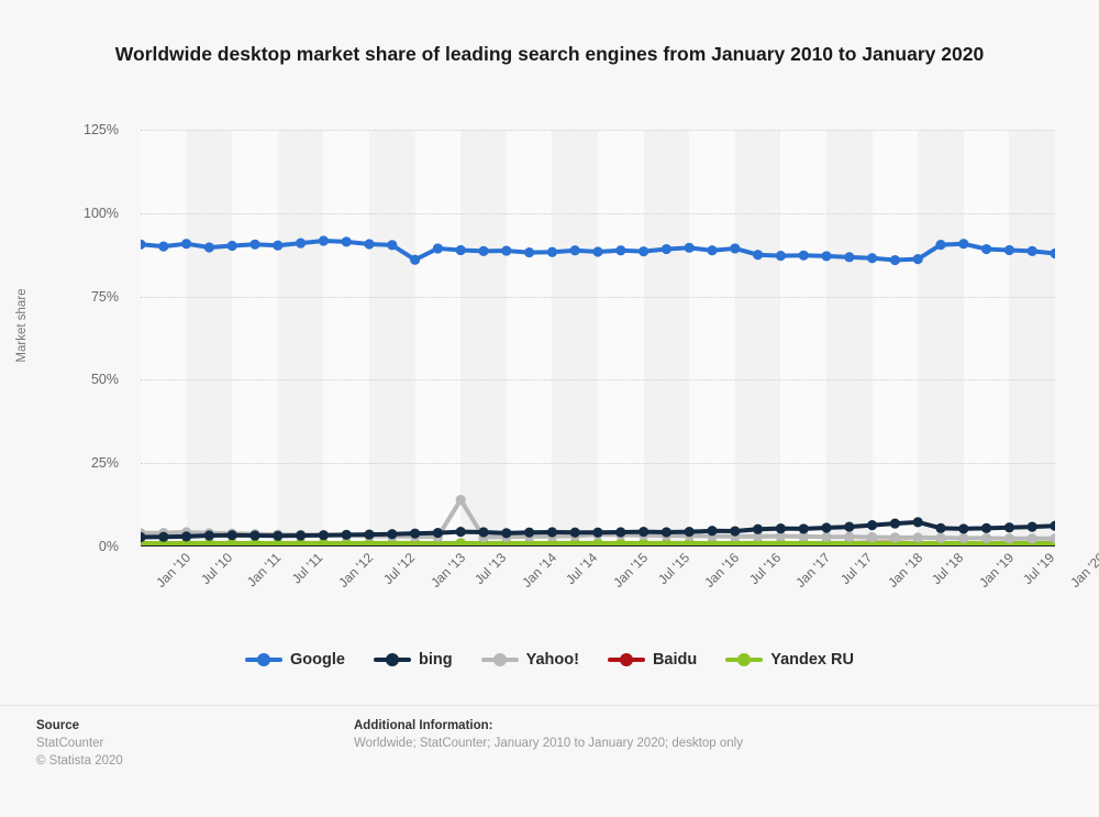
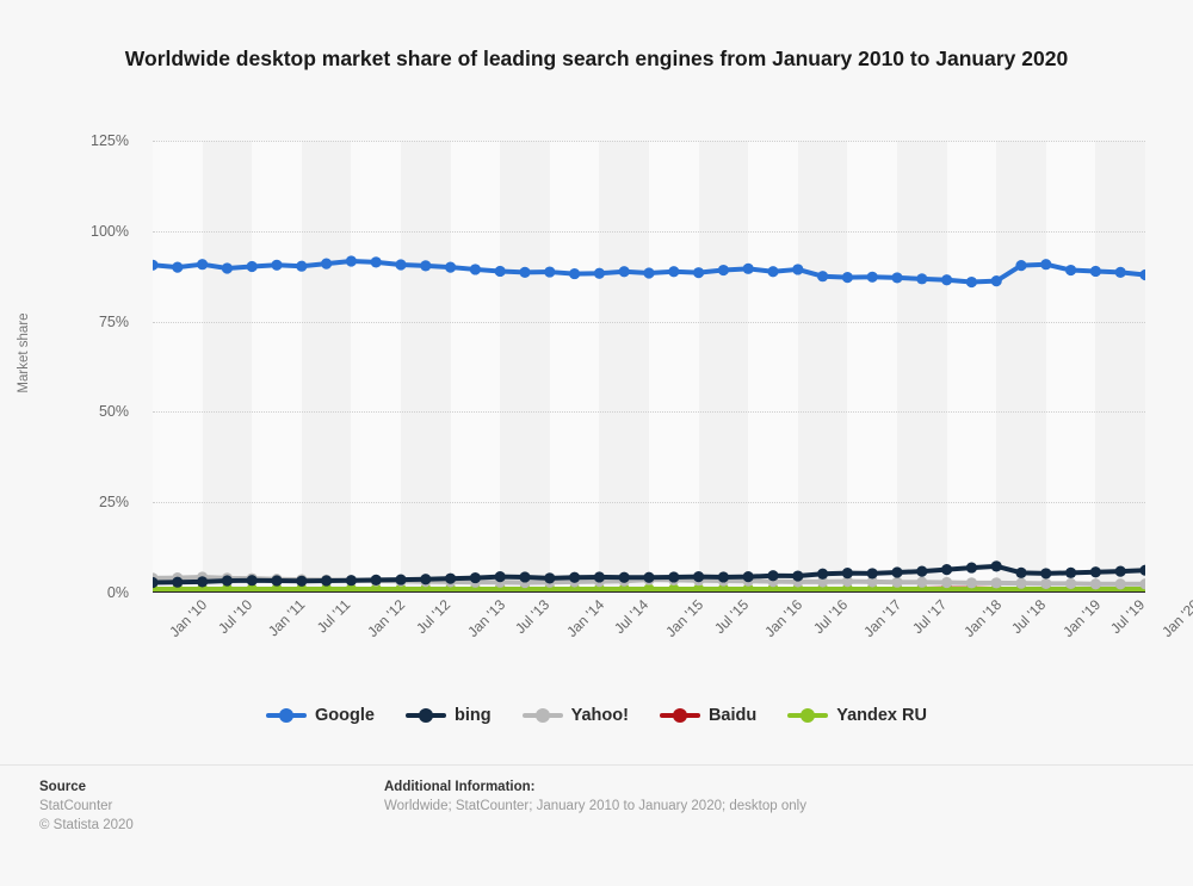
Google/Jan '13: 86% -> 90%
Yahoo!/Jul '13: 14% -> 3%
